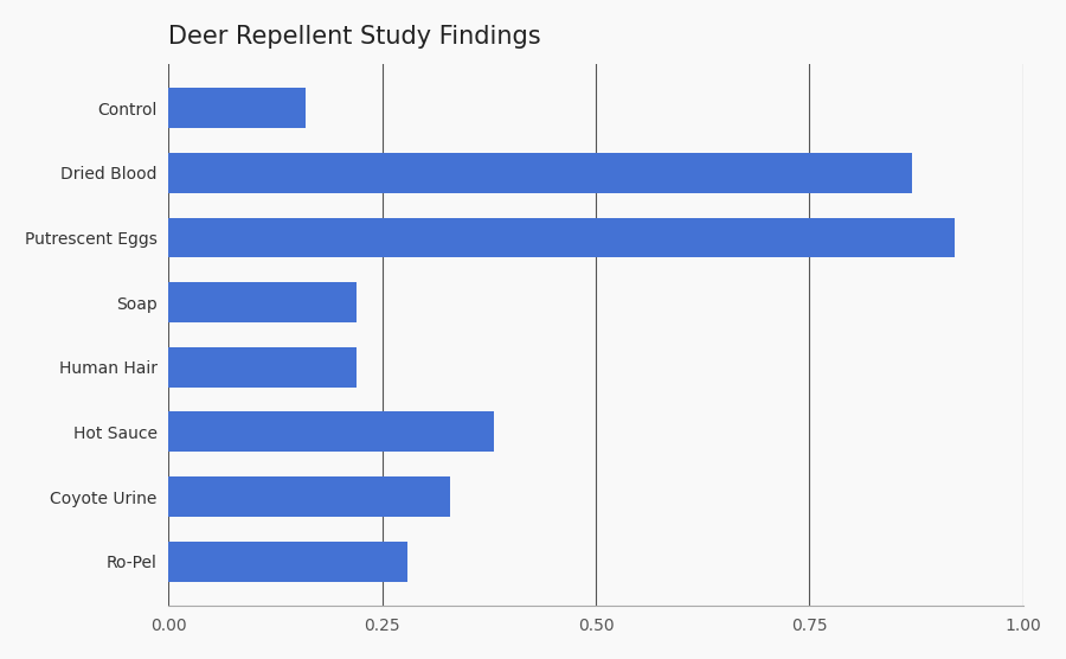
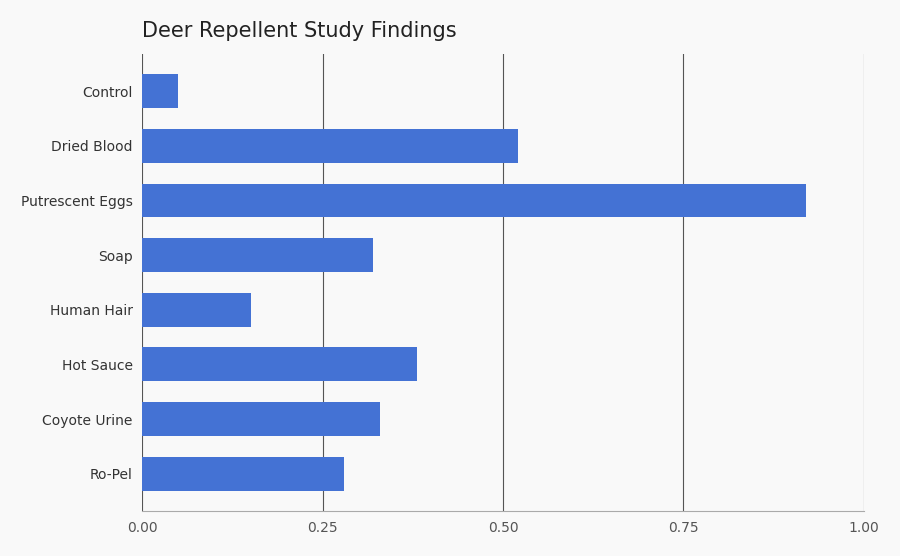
Control: 0.16 -> 0.05
Dried Blood: 0.87 -> 0.52
Soap: 0.22 -> 0.32
Human Hair: 0.22 -> 0.15
